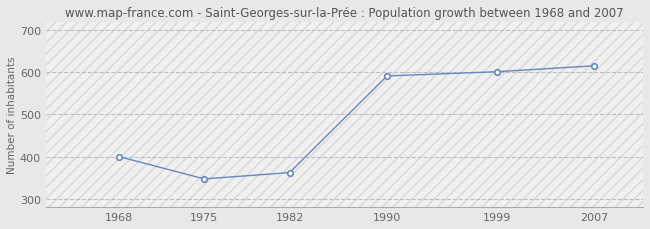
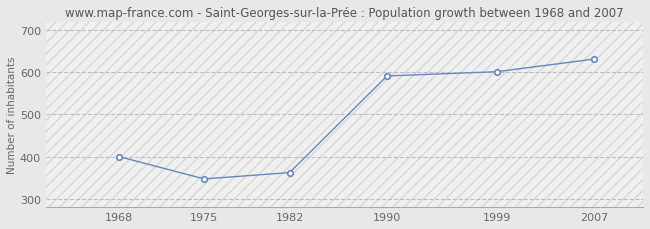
2007: 615 -> 631
